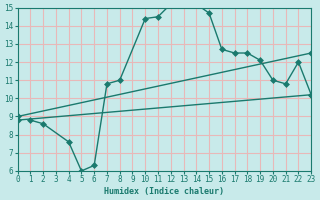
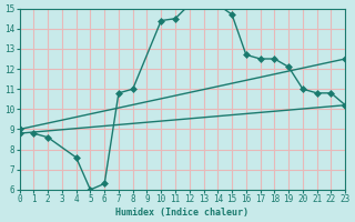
22: 12.0 -> 10.8
